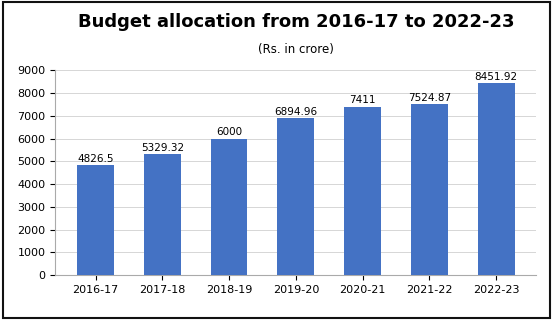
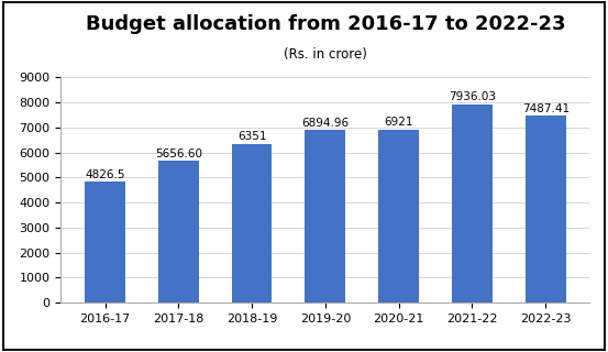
2017-18: 5329.32 -> 5656.60
2018-19: 6000 -> 6351
2020-21: 7411 -> 6921
2021-22: 7524.87 -> 7936.03
2022-23: 8451.92 -> 7487.41
